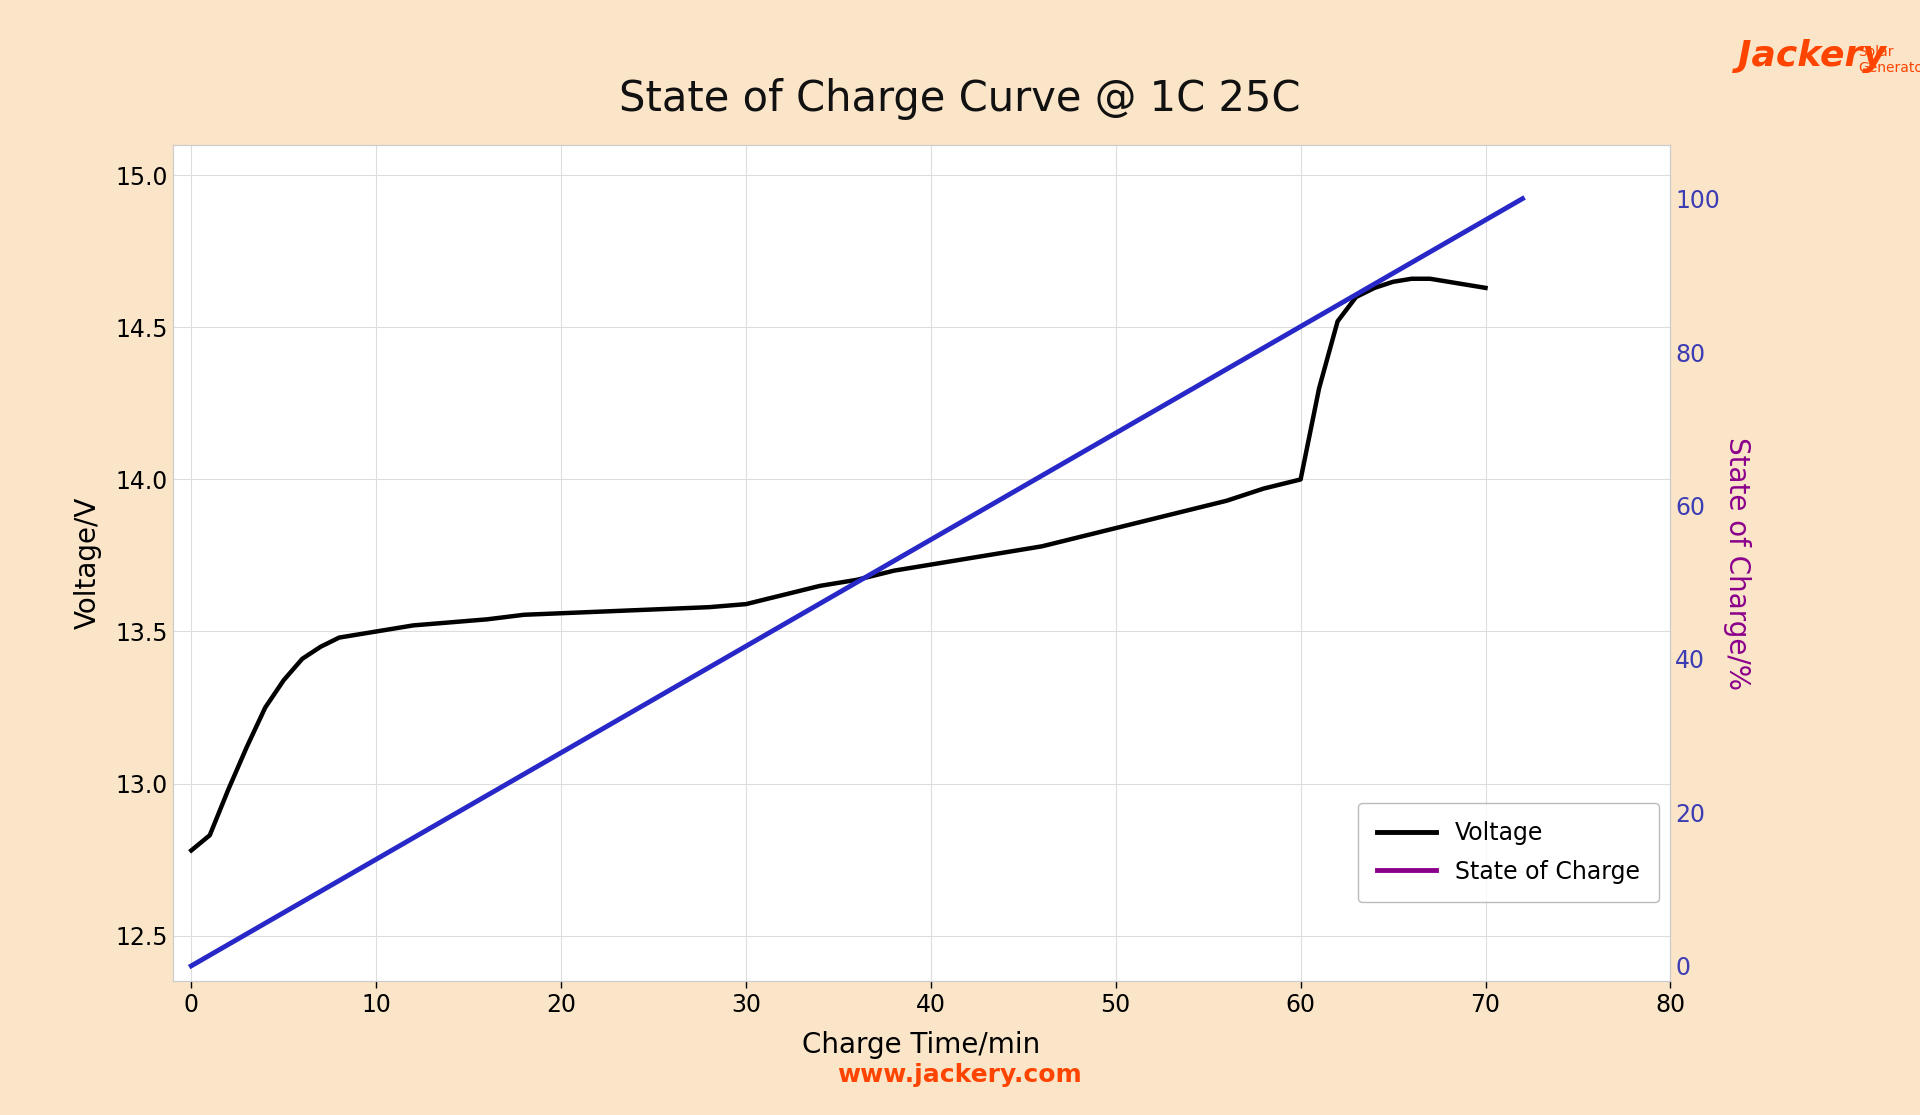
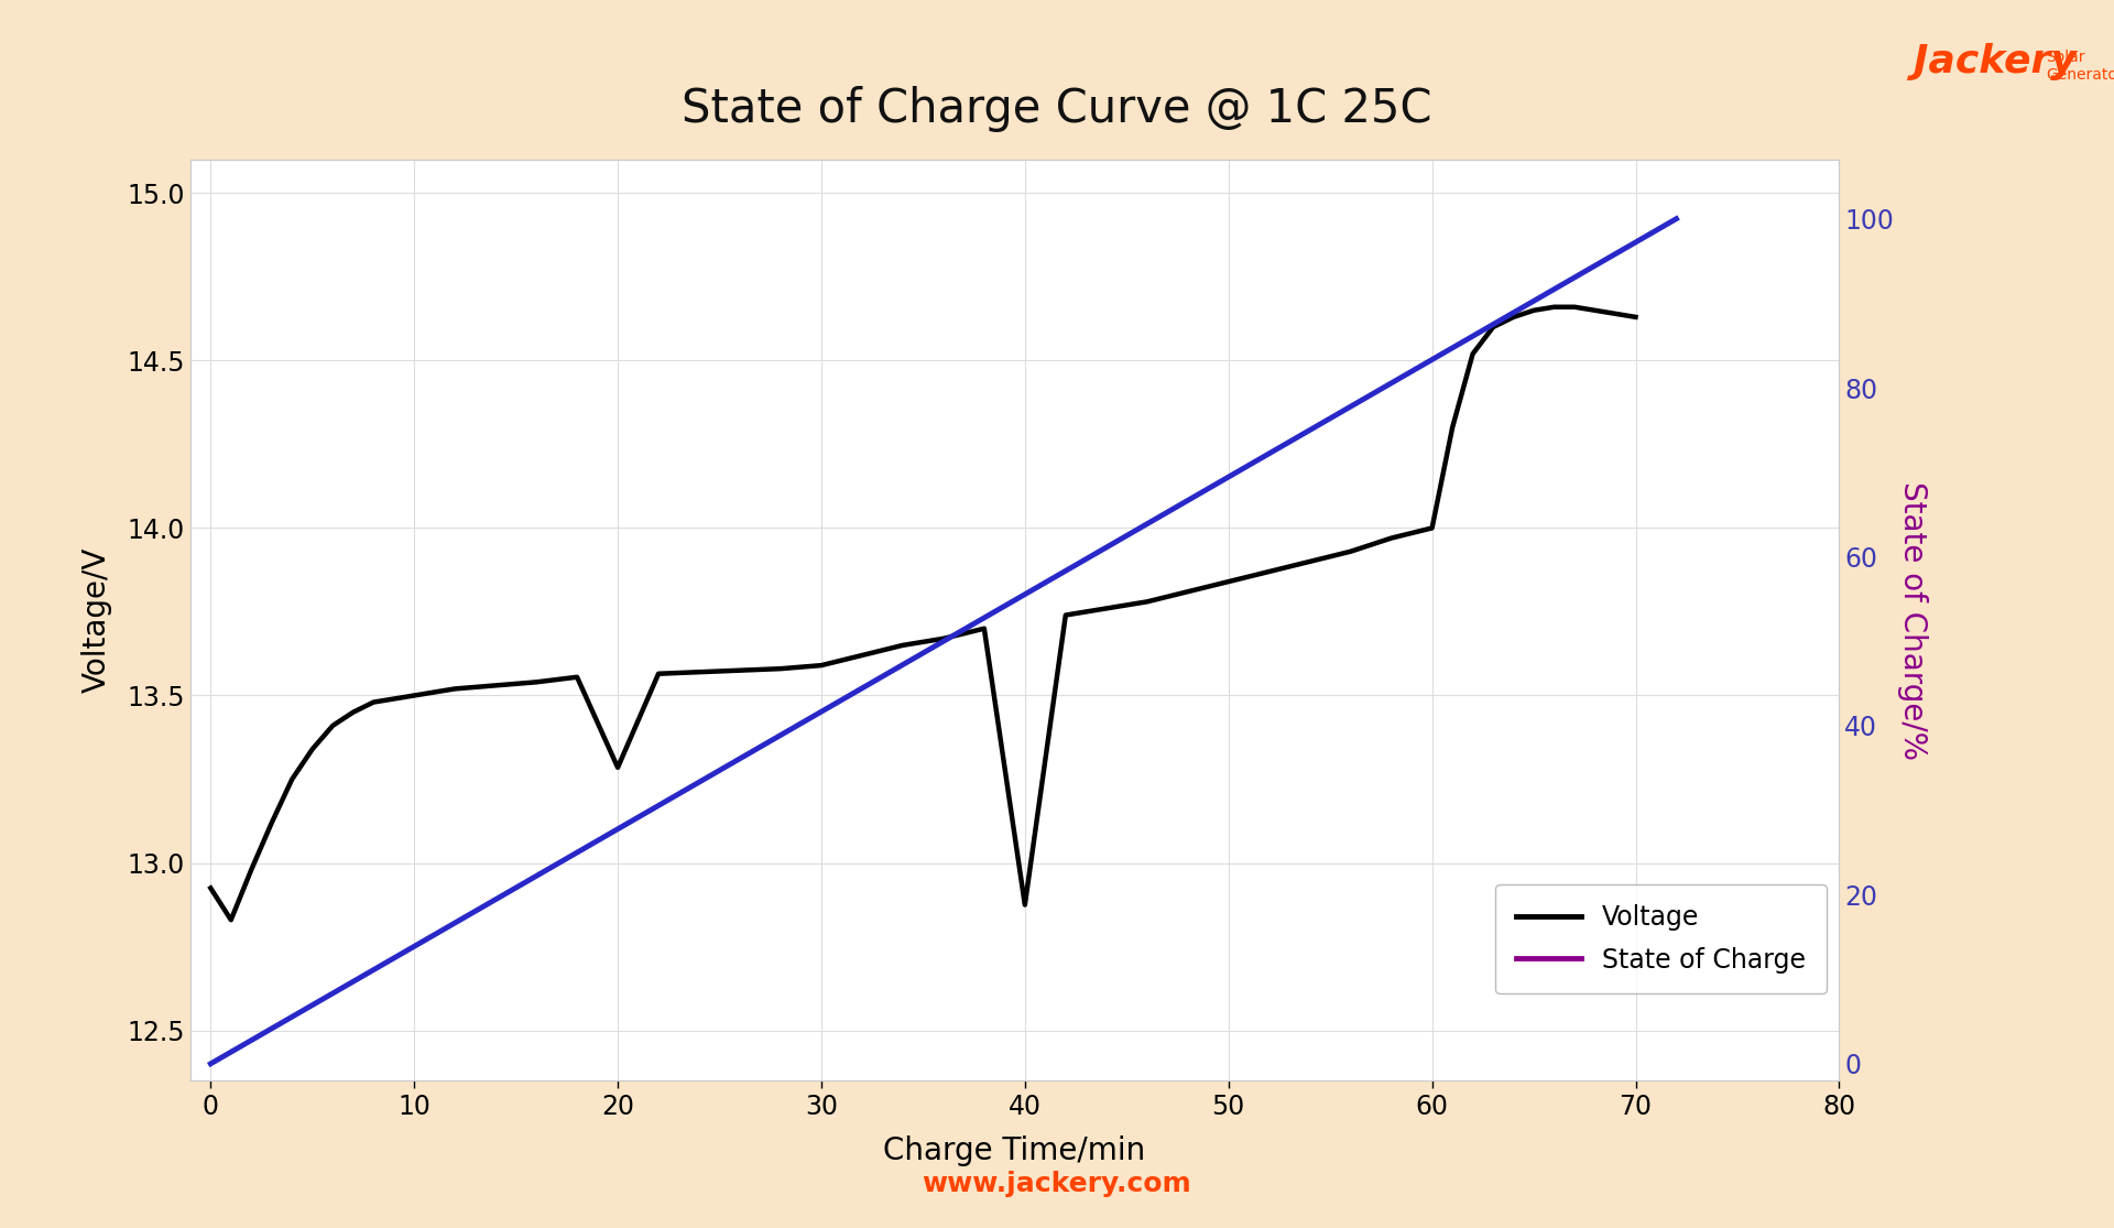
0: 12.780 -> 12.925
20: 13.560 -> 13.285
40: 13.720 -> 12.875
